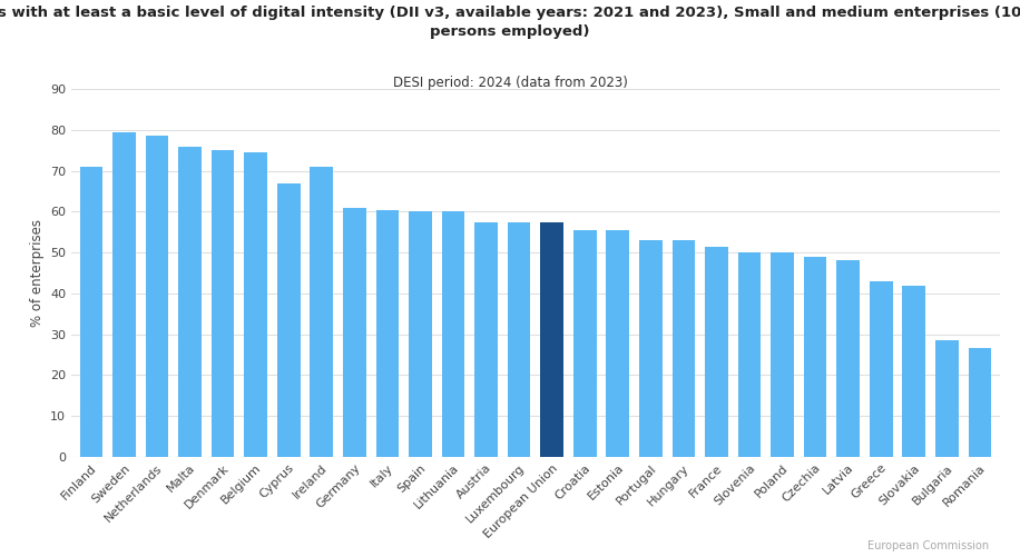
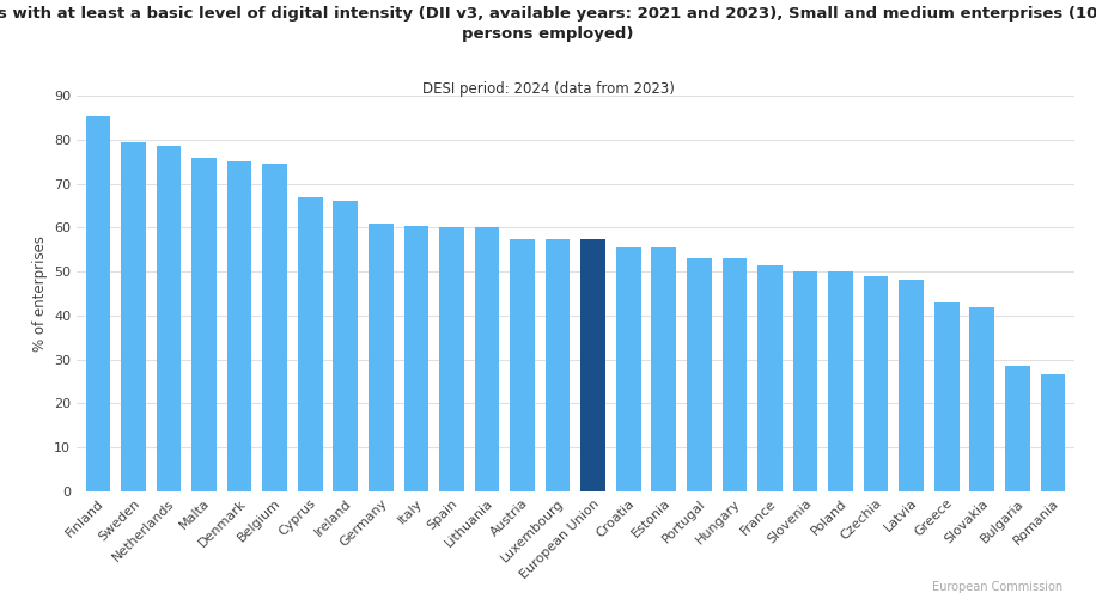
Finland: 71.0 -> 85.5
Ireland: 71.0 -> 66.0
